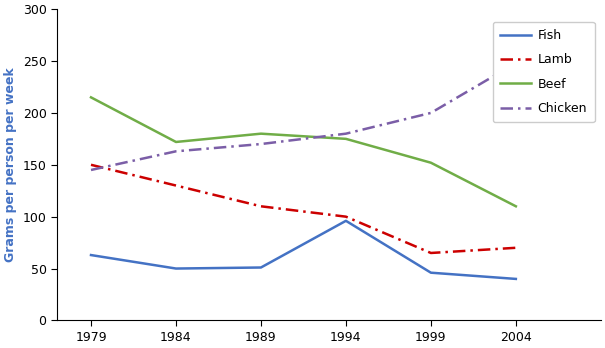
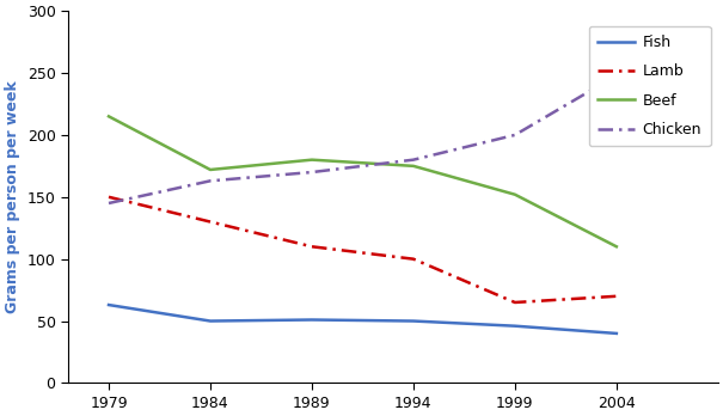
Fish/1994: 96 -> 50
